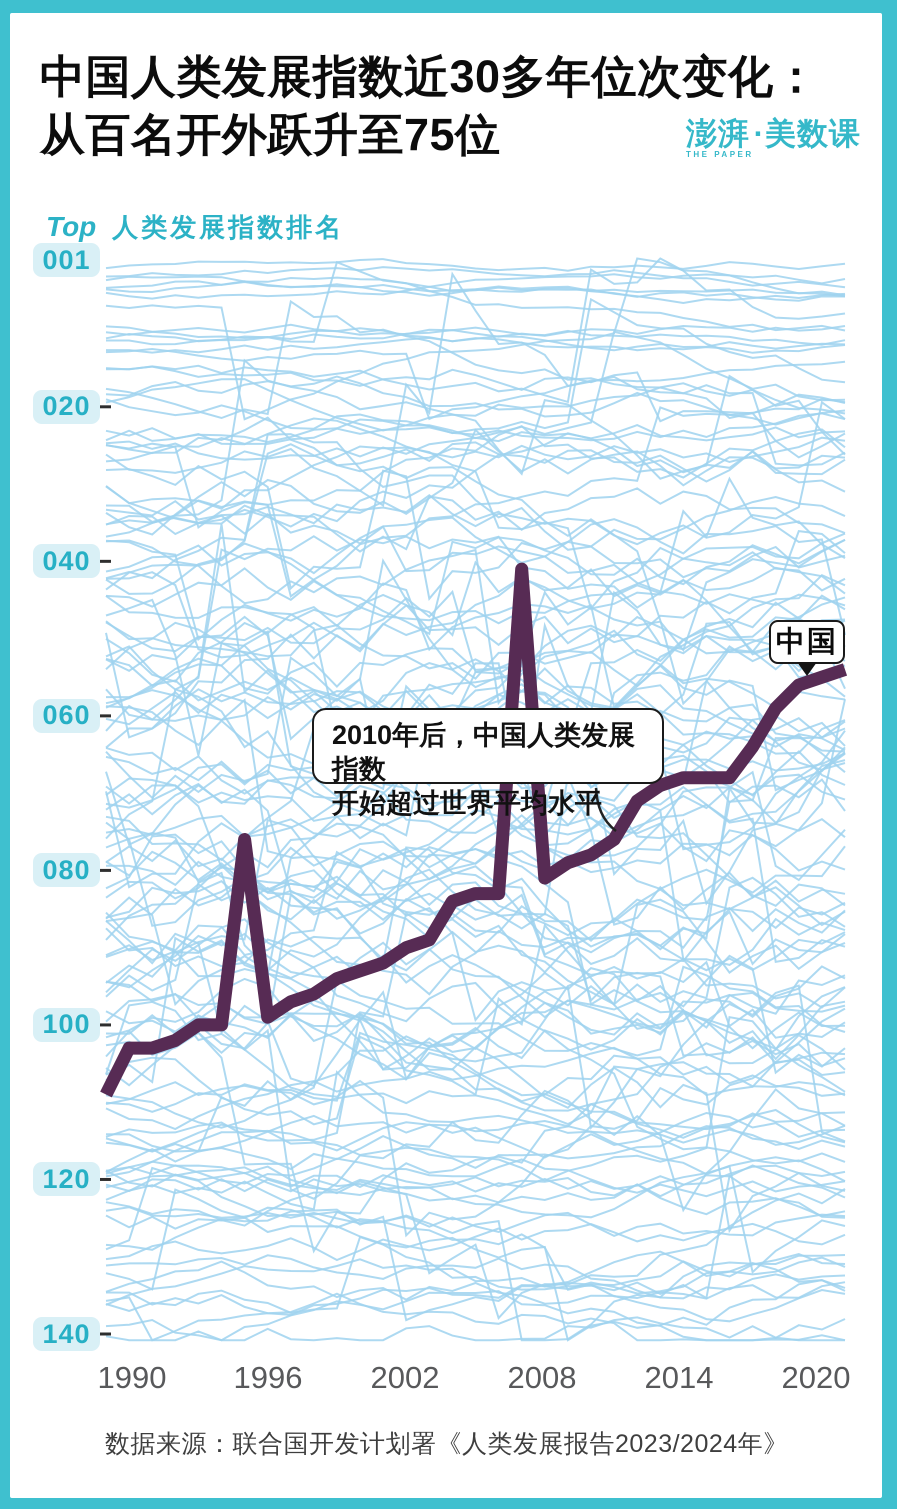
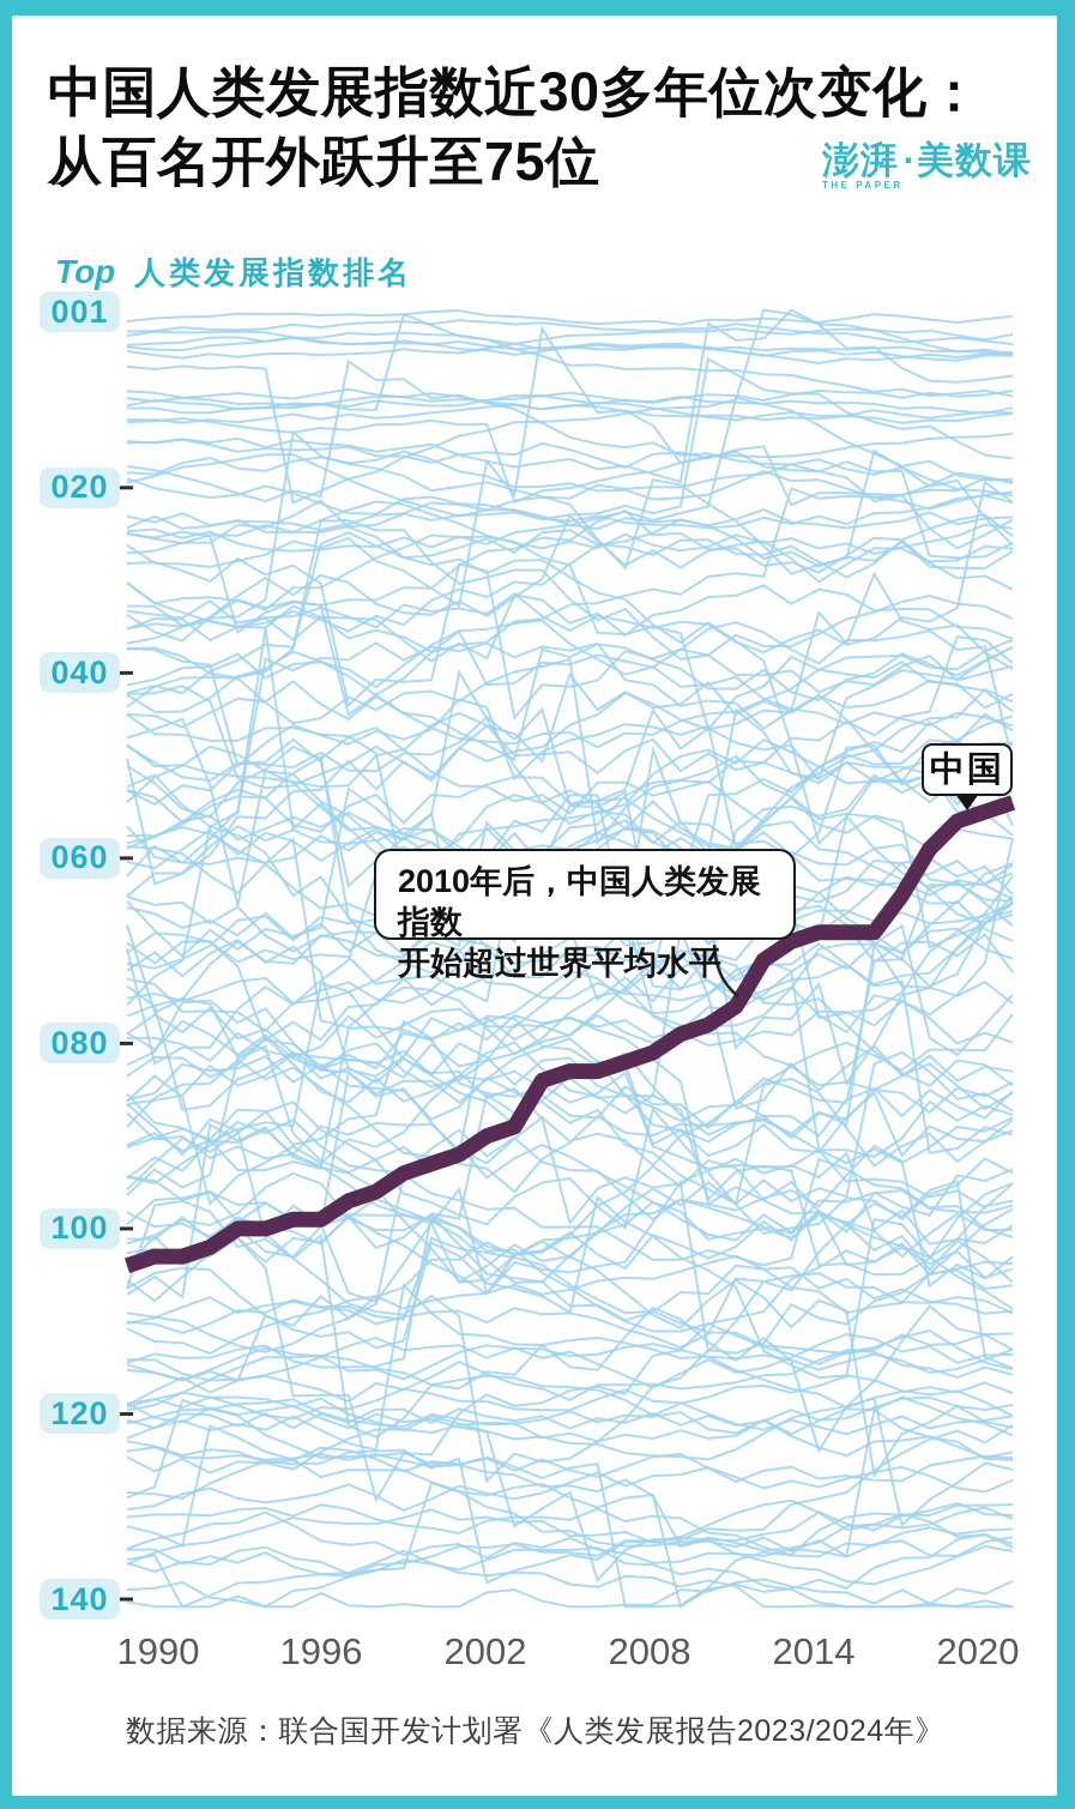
1990: 109 -> 104
1996: 76 -> 99
2008: 41 -> 82
